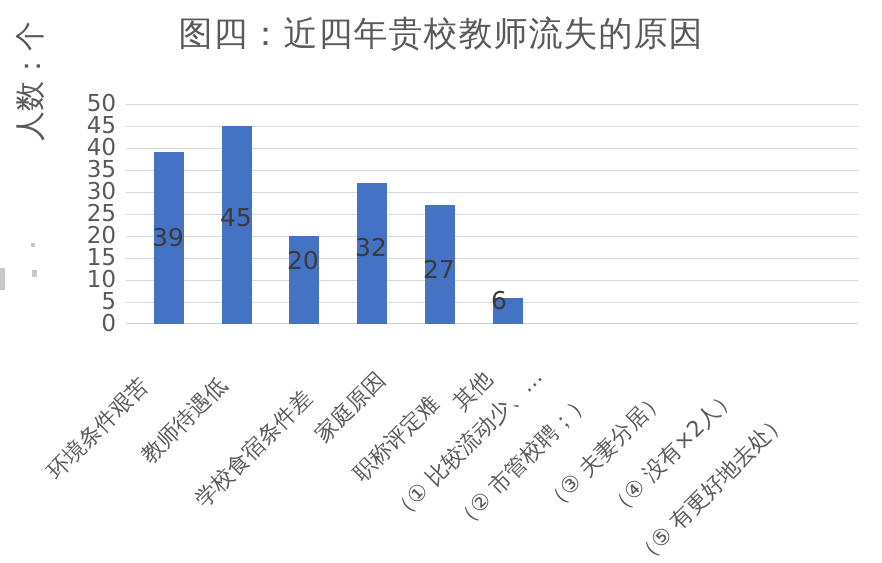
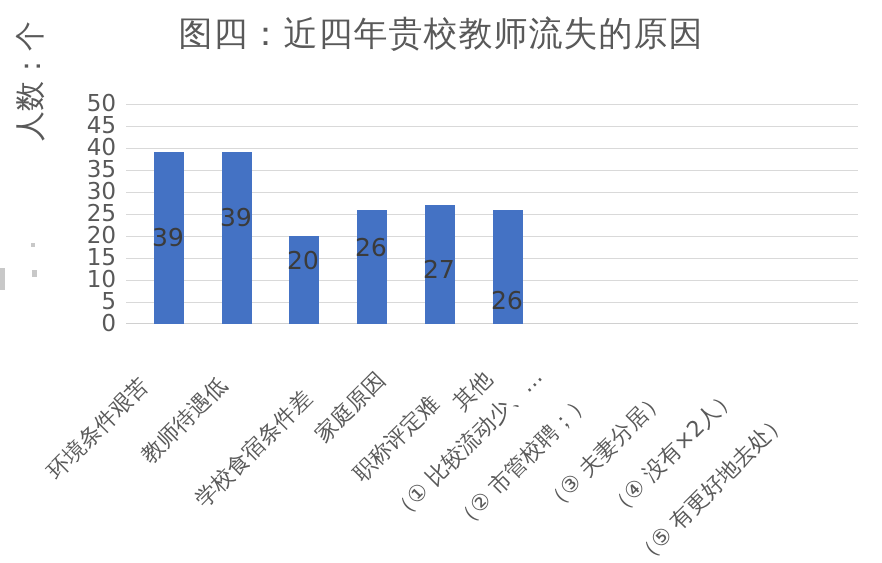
教师待遇低: 45 -> 39
家庭原因: 32 -> 26
其他: 6 -> 26
